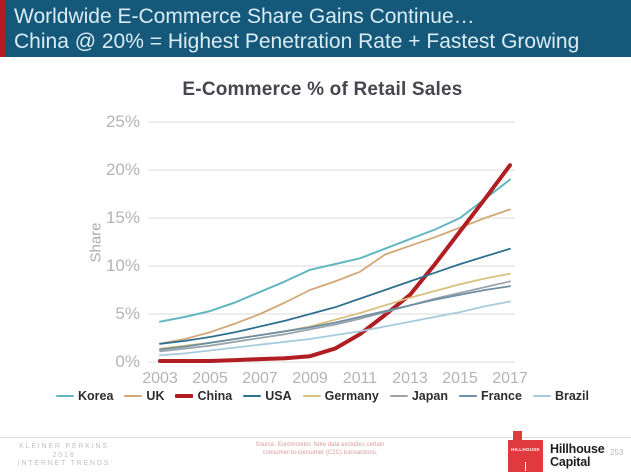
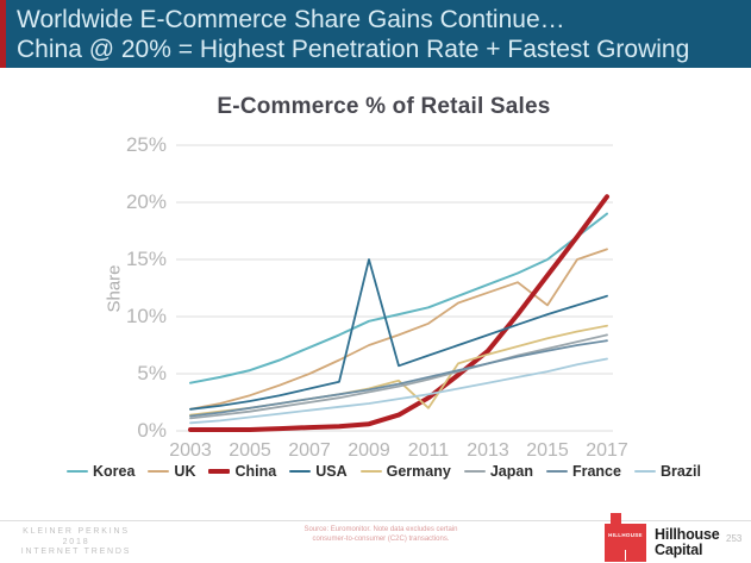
USA/2009: 5% -> 15%
Germany/2011: 5% -> 2%
UK/2015: 14% -> 11%
